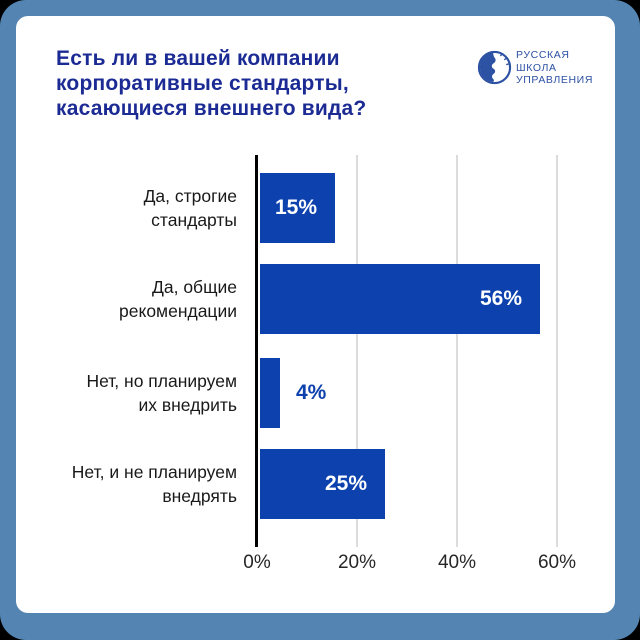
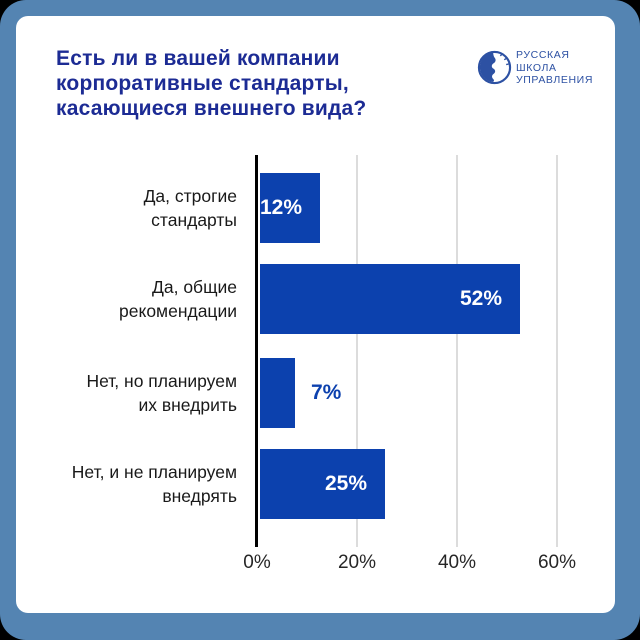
Да, строгие стандарты: 15% -> 12%
Да, общие рекомендации: 56% -> 52%
Нет, но планируем их внедрить: 4% -> 7%
